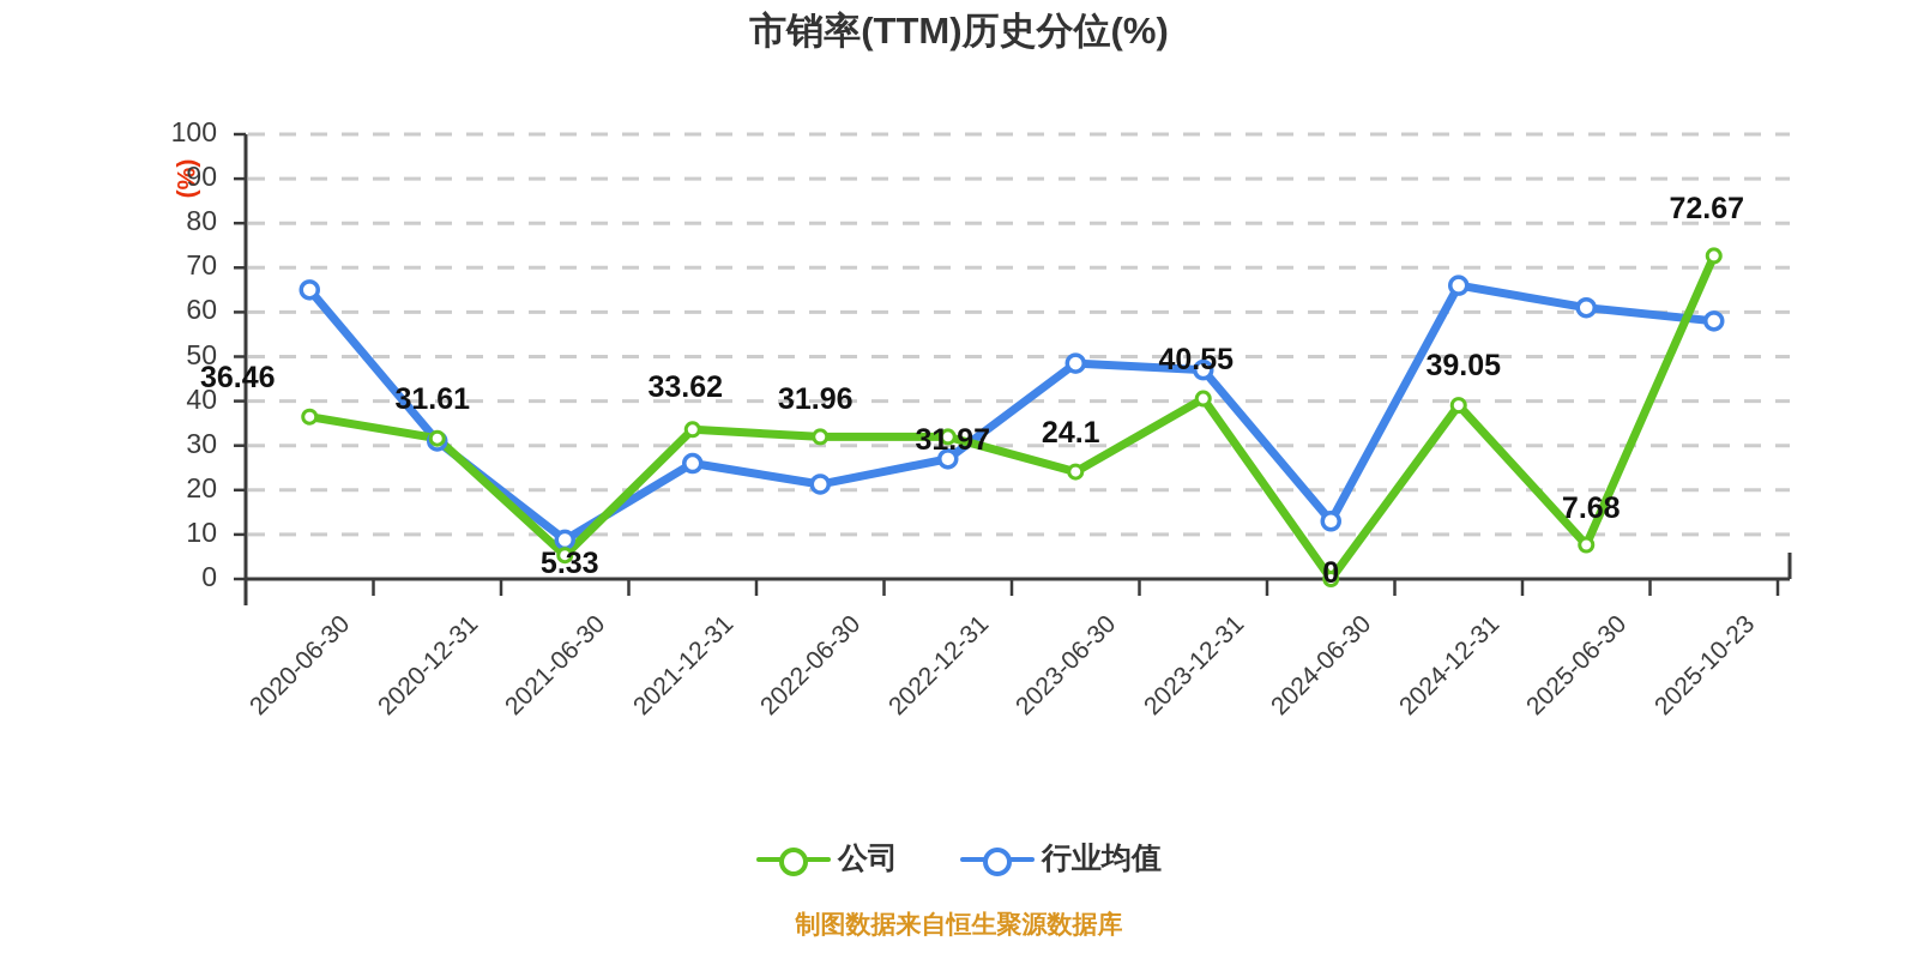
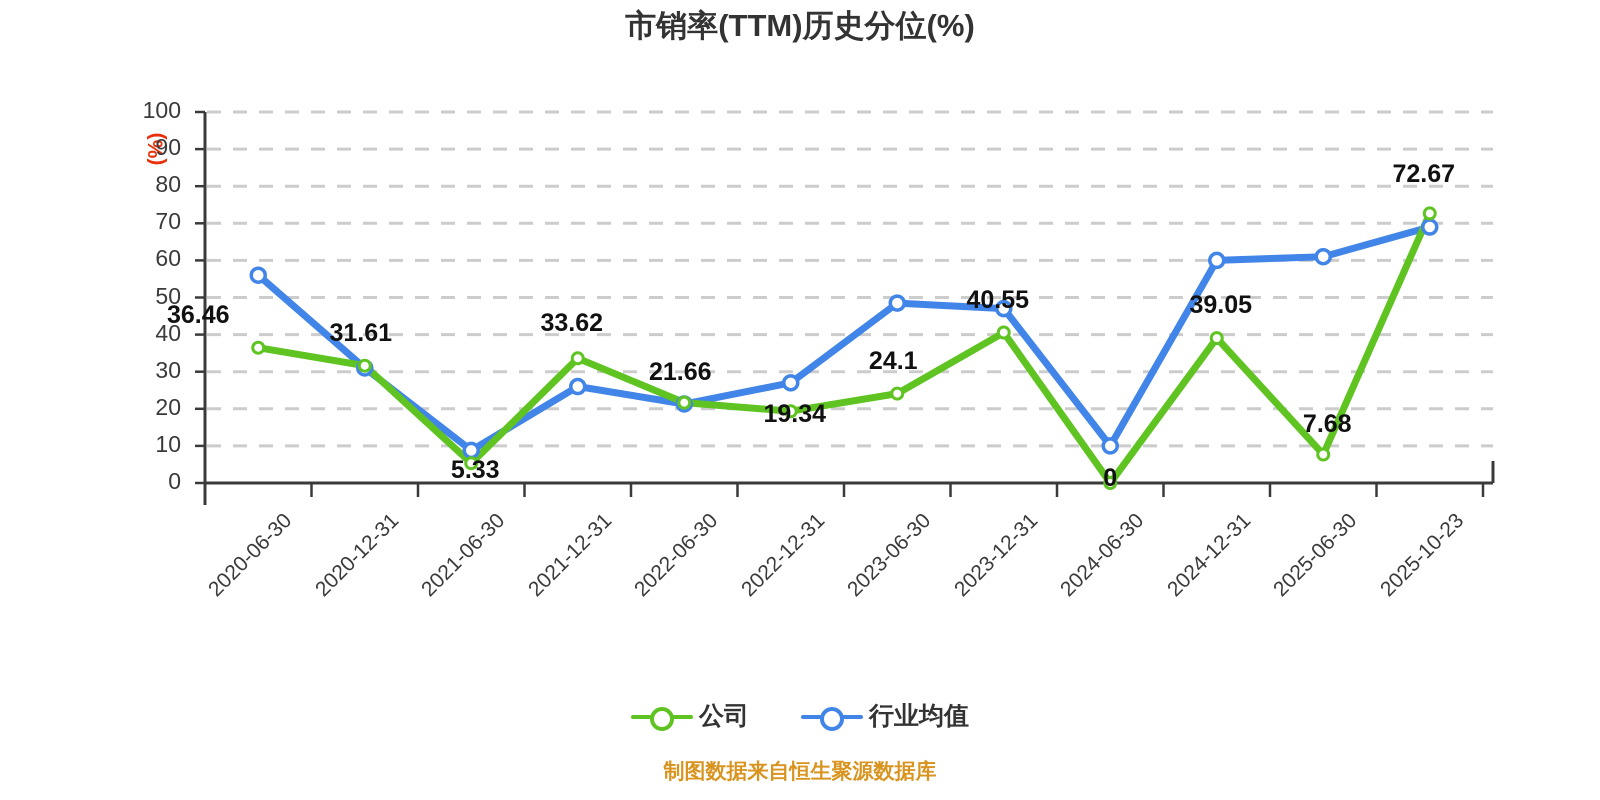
行业均值/2020-06-30: 65 -> 56
公司/2022-06-30: 31.96 -> 21.66
公司/2022-12-31: 31.97 -> 19.34
行业均值/2024-06-30: 13 -> 10
行业均值/2024-12-31: 66 -> 60
行业均值/2025-10-23: 58 -> 69
